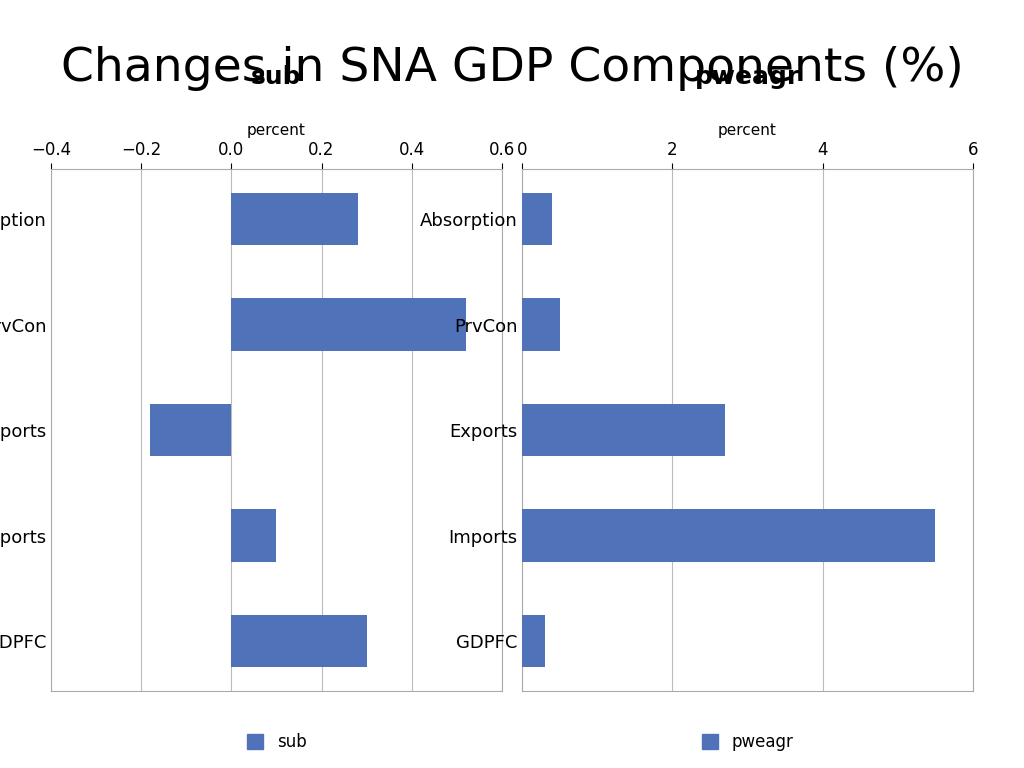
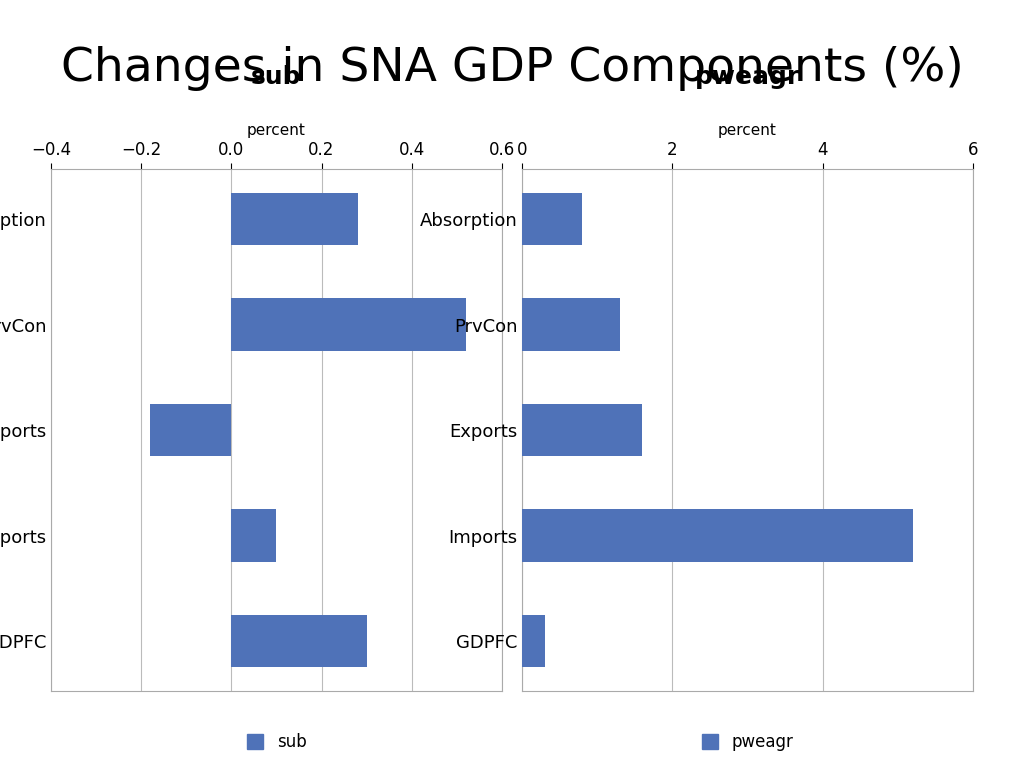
pweagr/Absorption: 0.4 -> 0.8
pweagr/PrvCon: 0.5 -> 1.3
pweagr/Exports: 2.7 -> 1.6
pweagr/Imports: 5.5 -> 5.2
